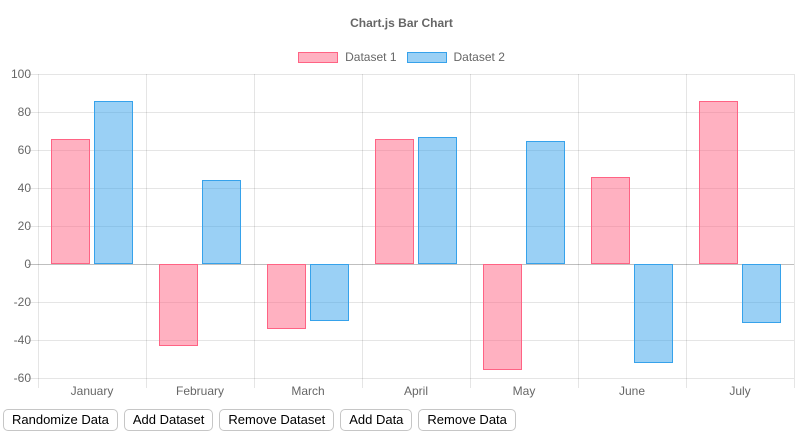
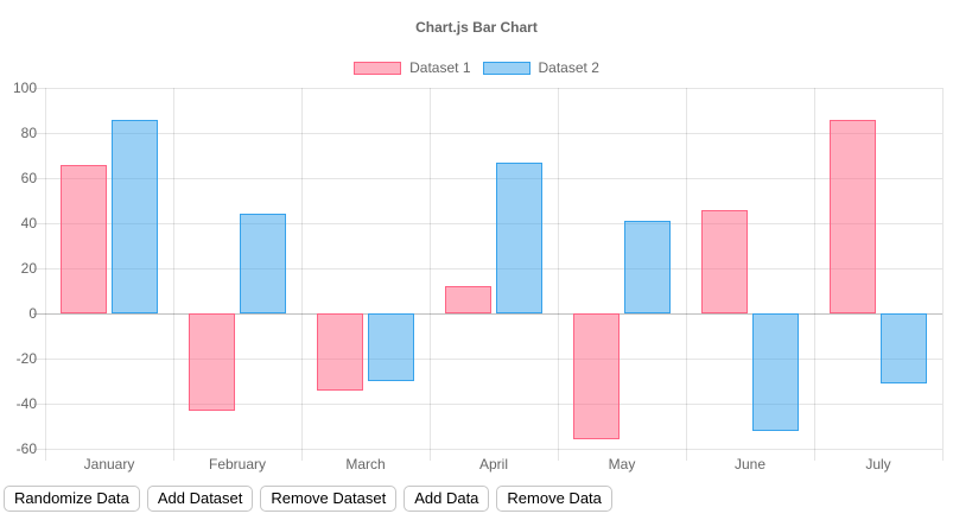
Dataset 1/April: 66 -> 12
Dataset 2/May: 65 -> 41
